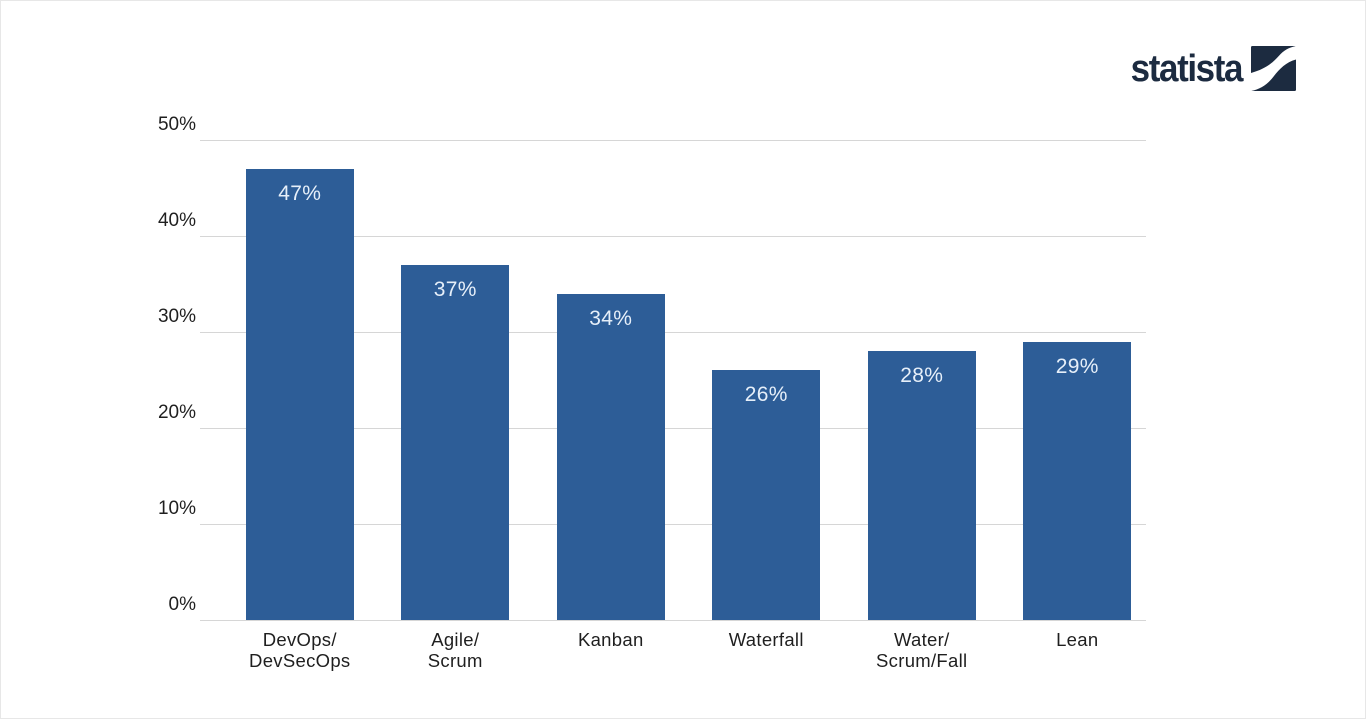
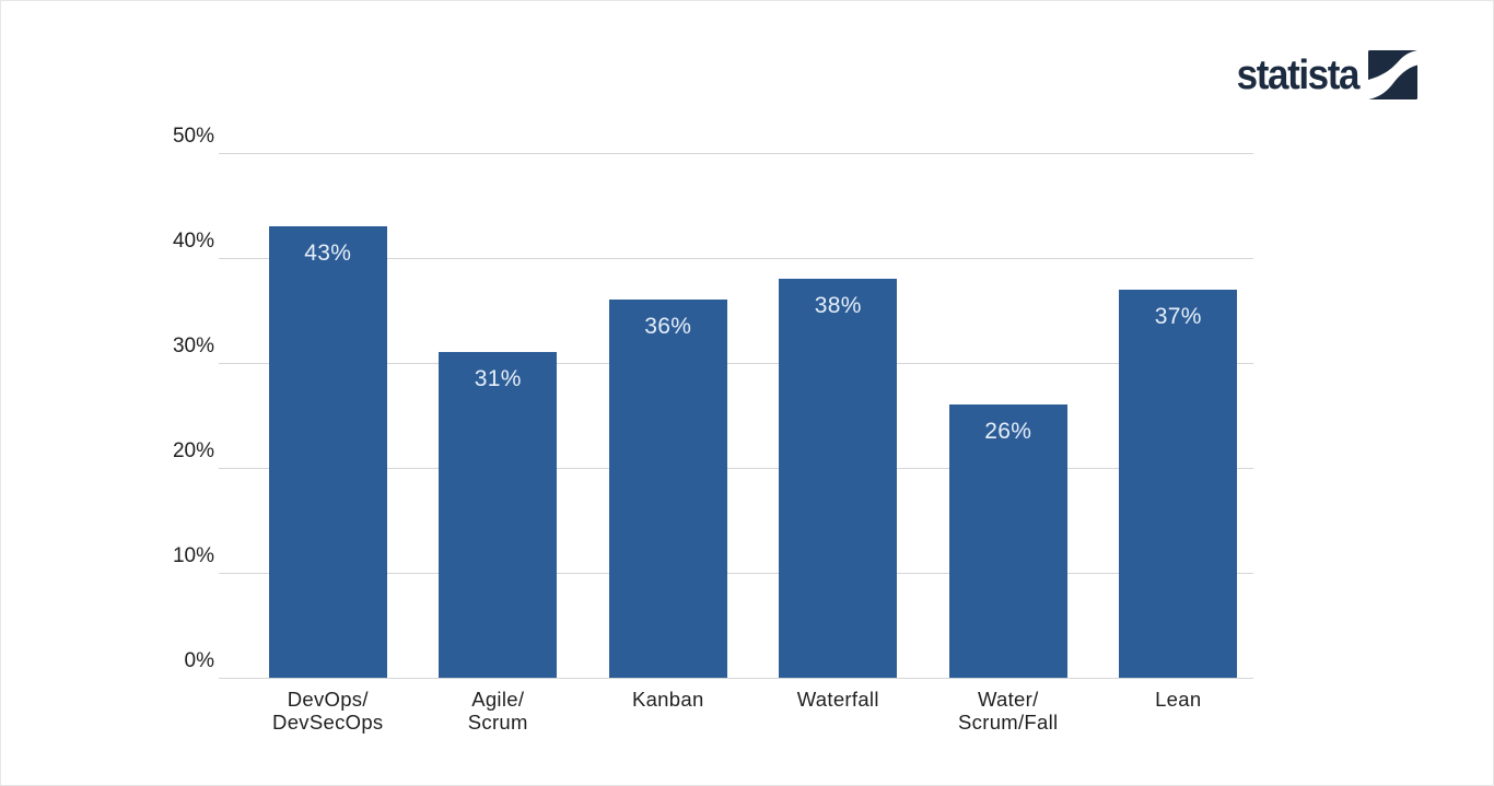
DevOps/DevSecOps: 47% -> 43%
Agile/Scrum: 37% -> 31%
Kanban: 34% -> 36%
Waterfall: 26% -> 38%
Water/Scrum/Fall: 28% -> 26%
Lean: 29% -> 37%
